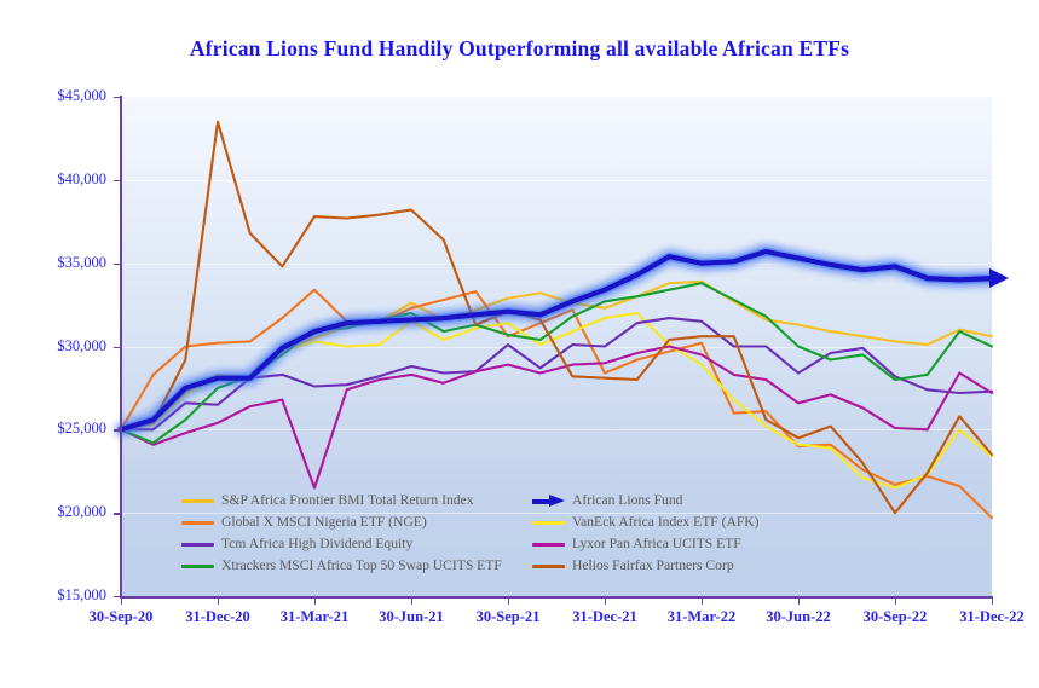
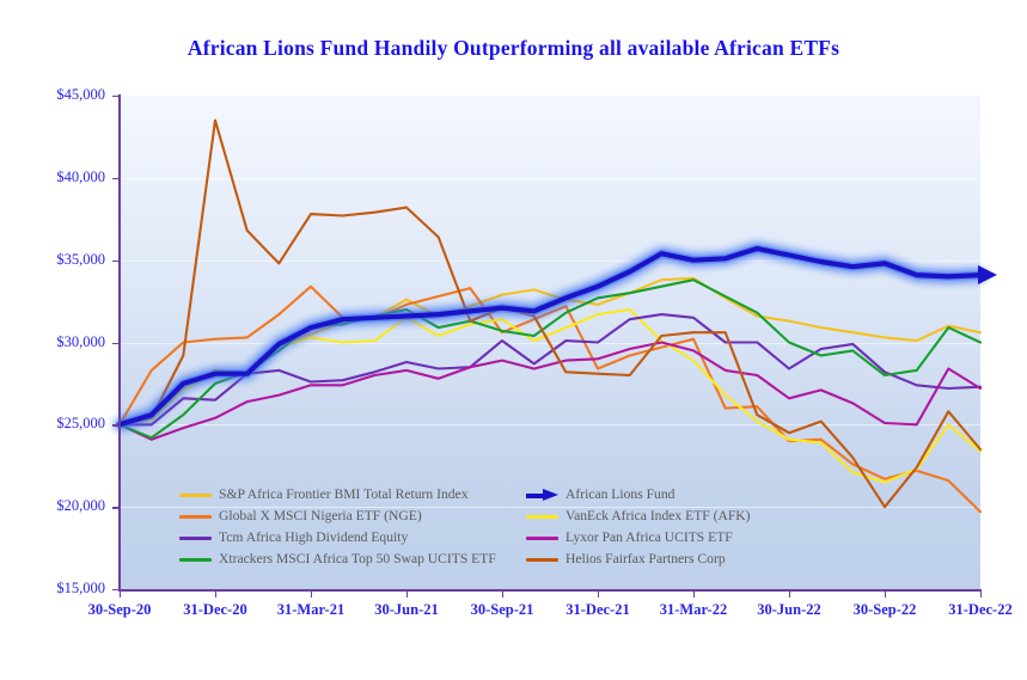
Lyxor Pan Africa UCITS ETF/31-Mar-21: $21500 -> $27400
